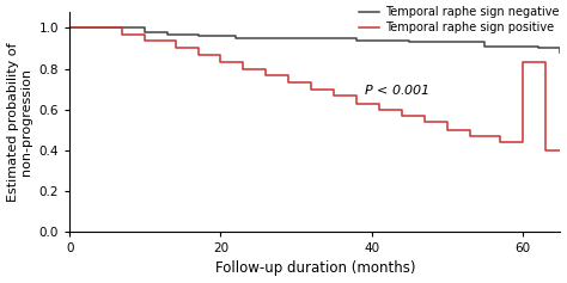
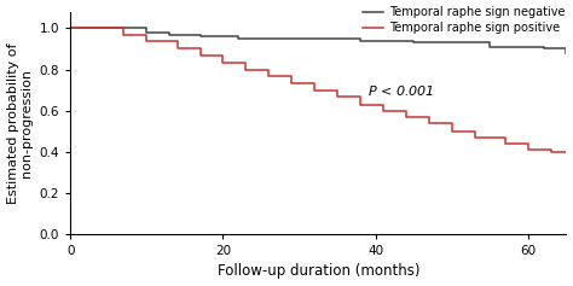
Temporal raphe sign positive/60: 0.83 -> 0.41
